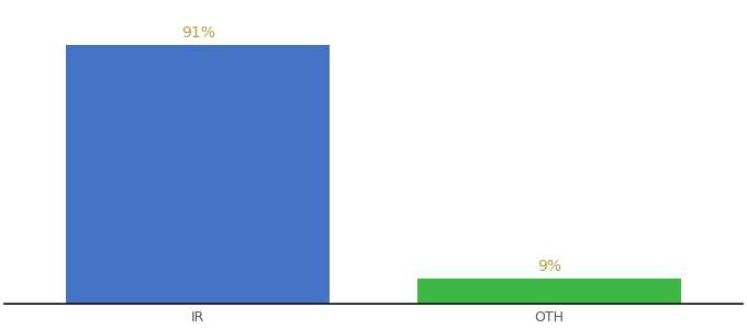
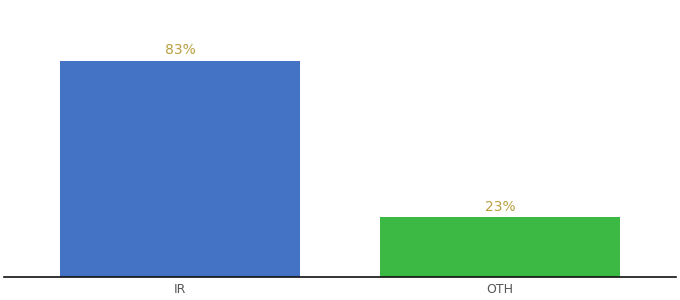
IR: 91% -> 83%
OTH: 9% -> 23%
